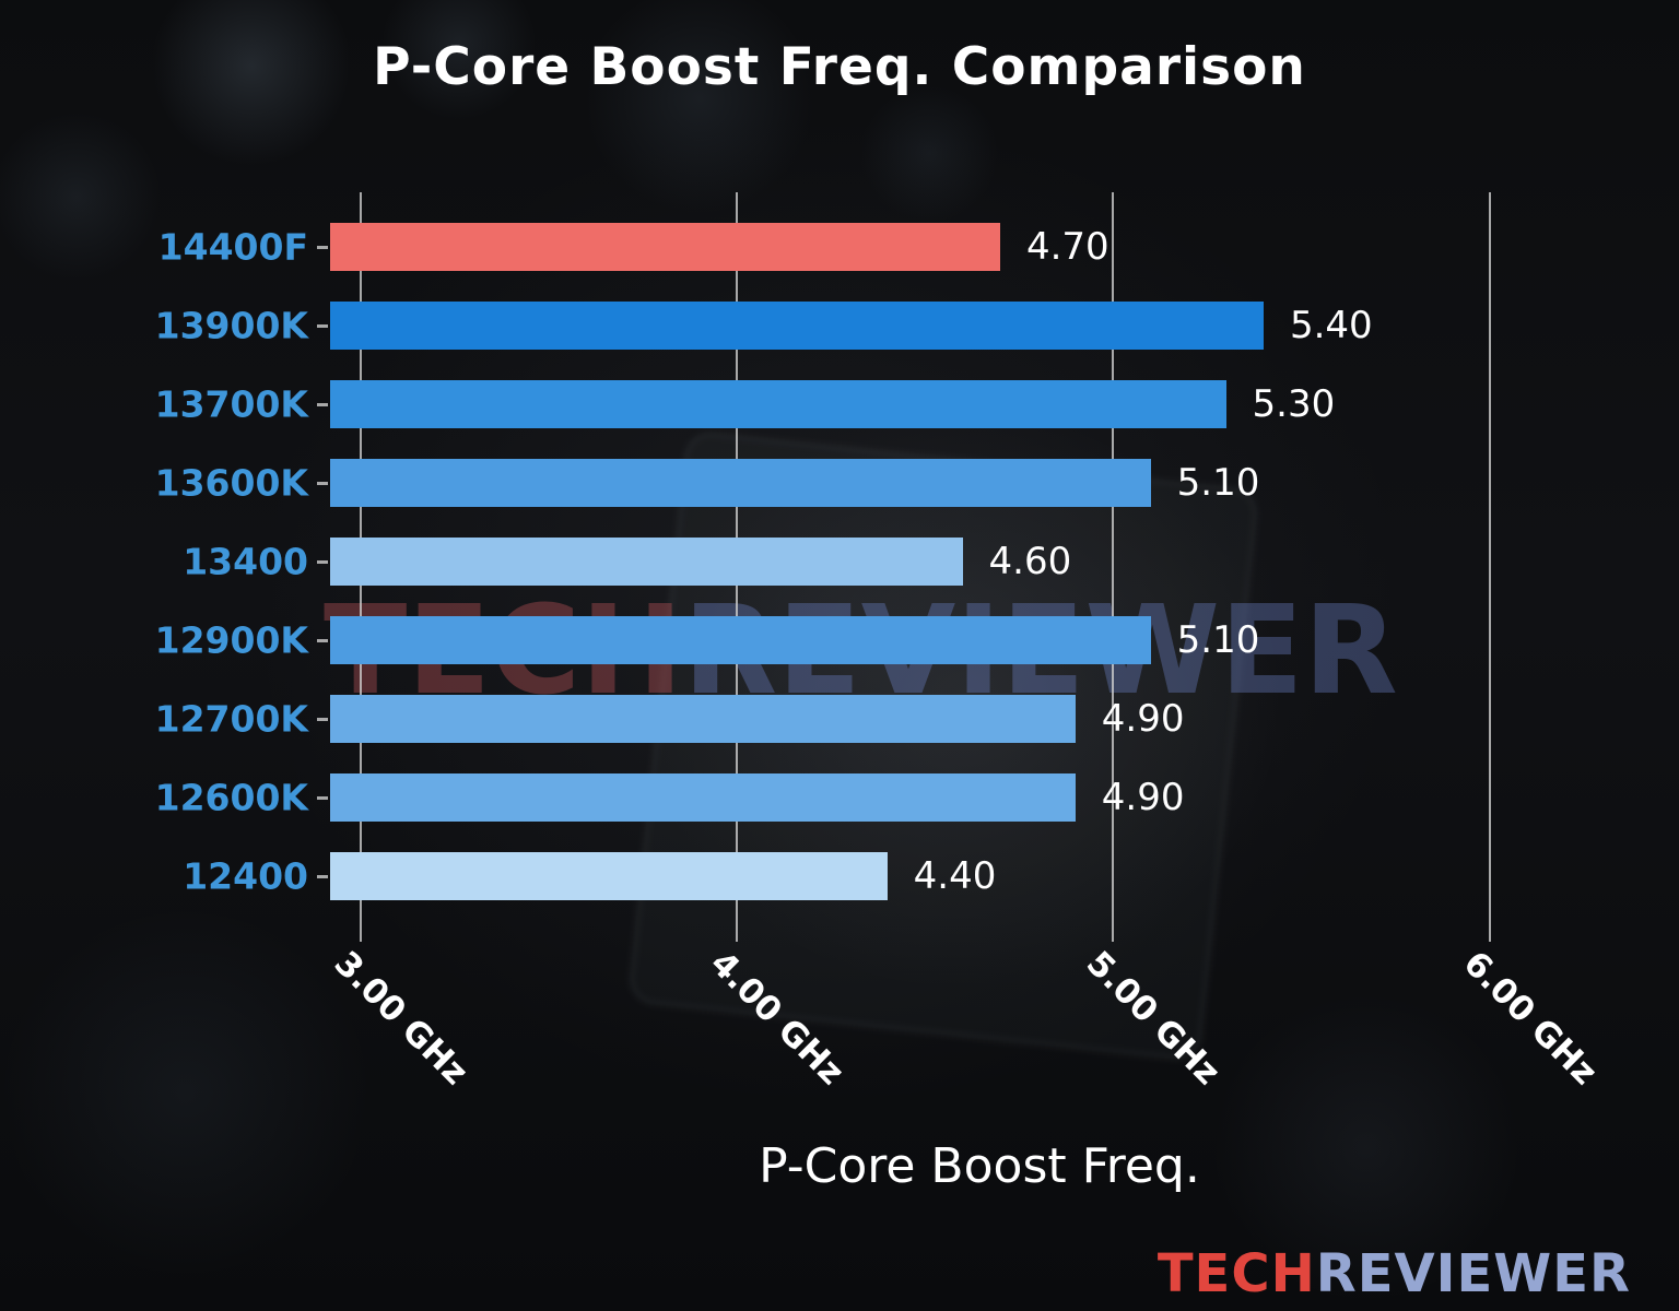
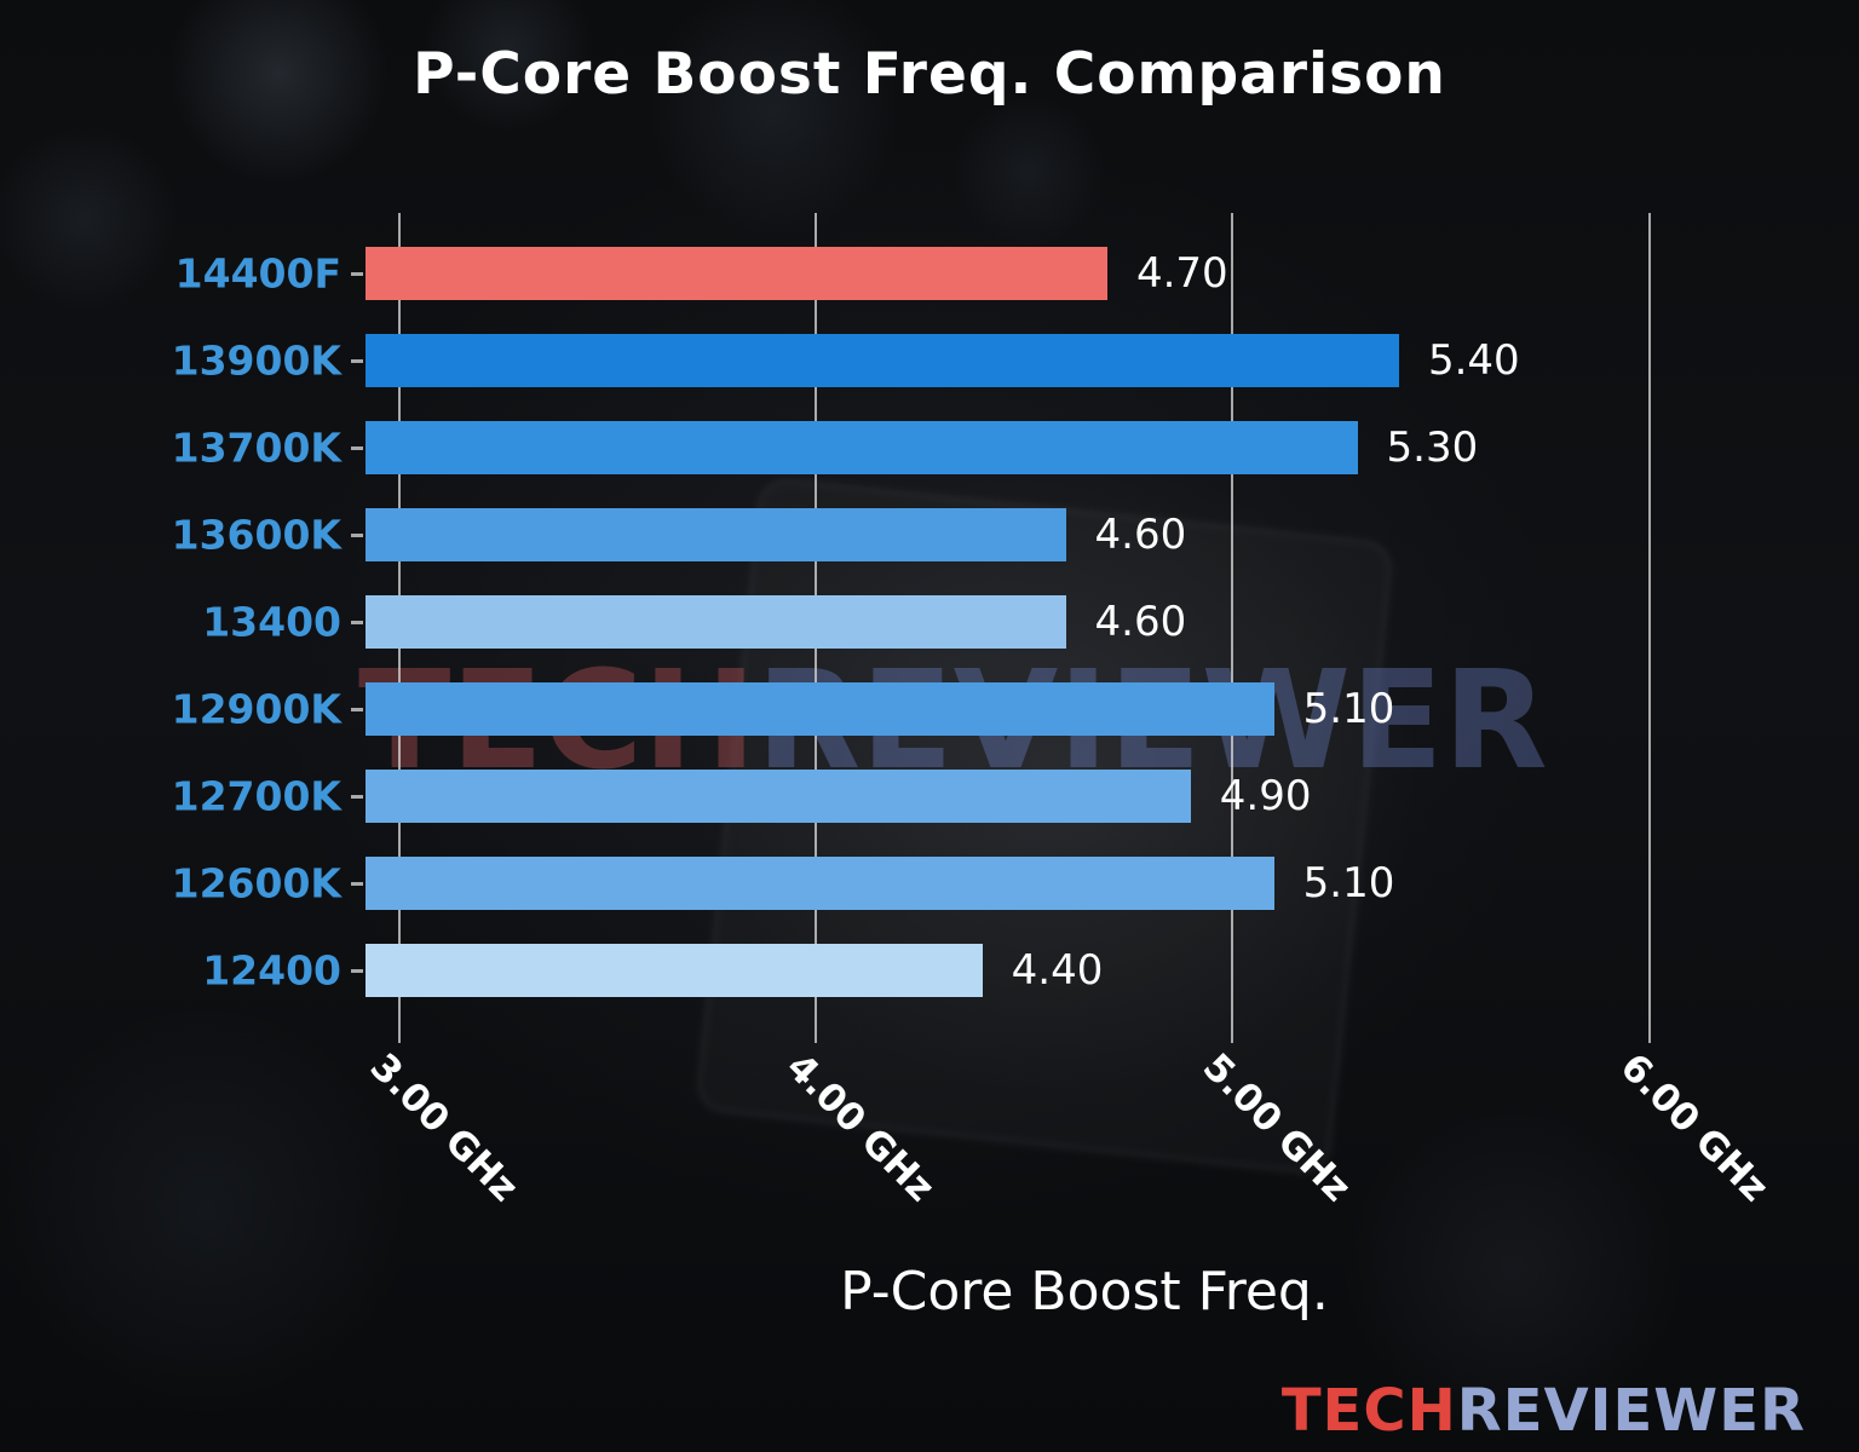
13600K: 5.10 -> 4.60
12600K: 4.90 -> 5.10
